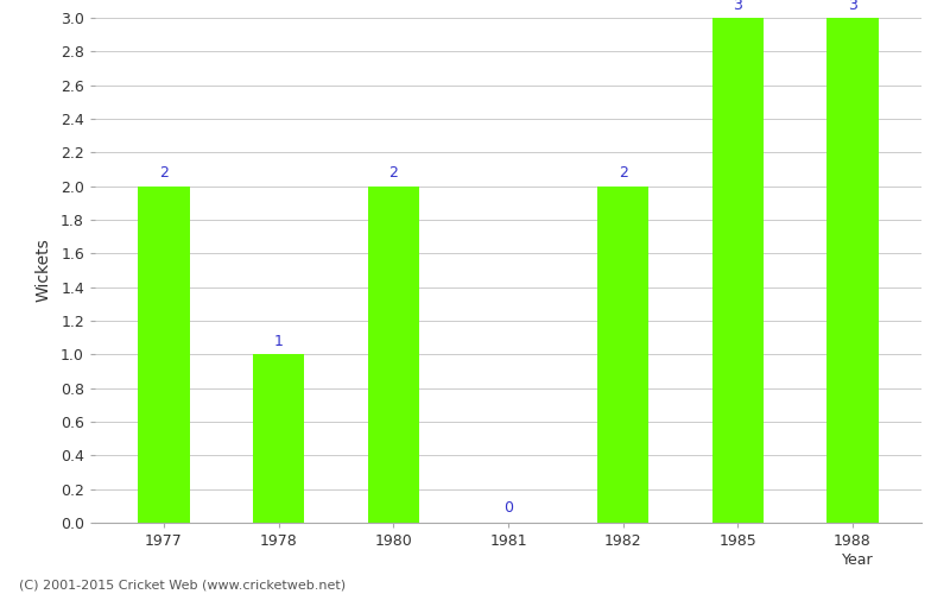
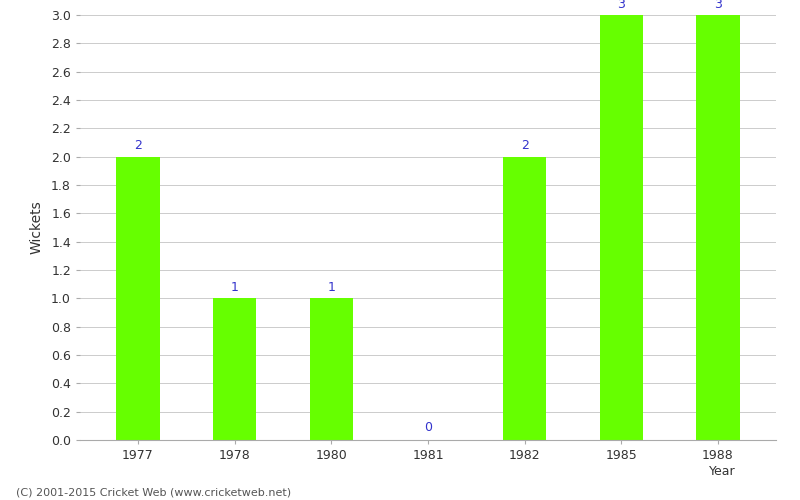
1980: 2 -> 1
